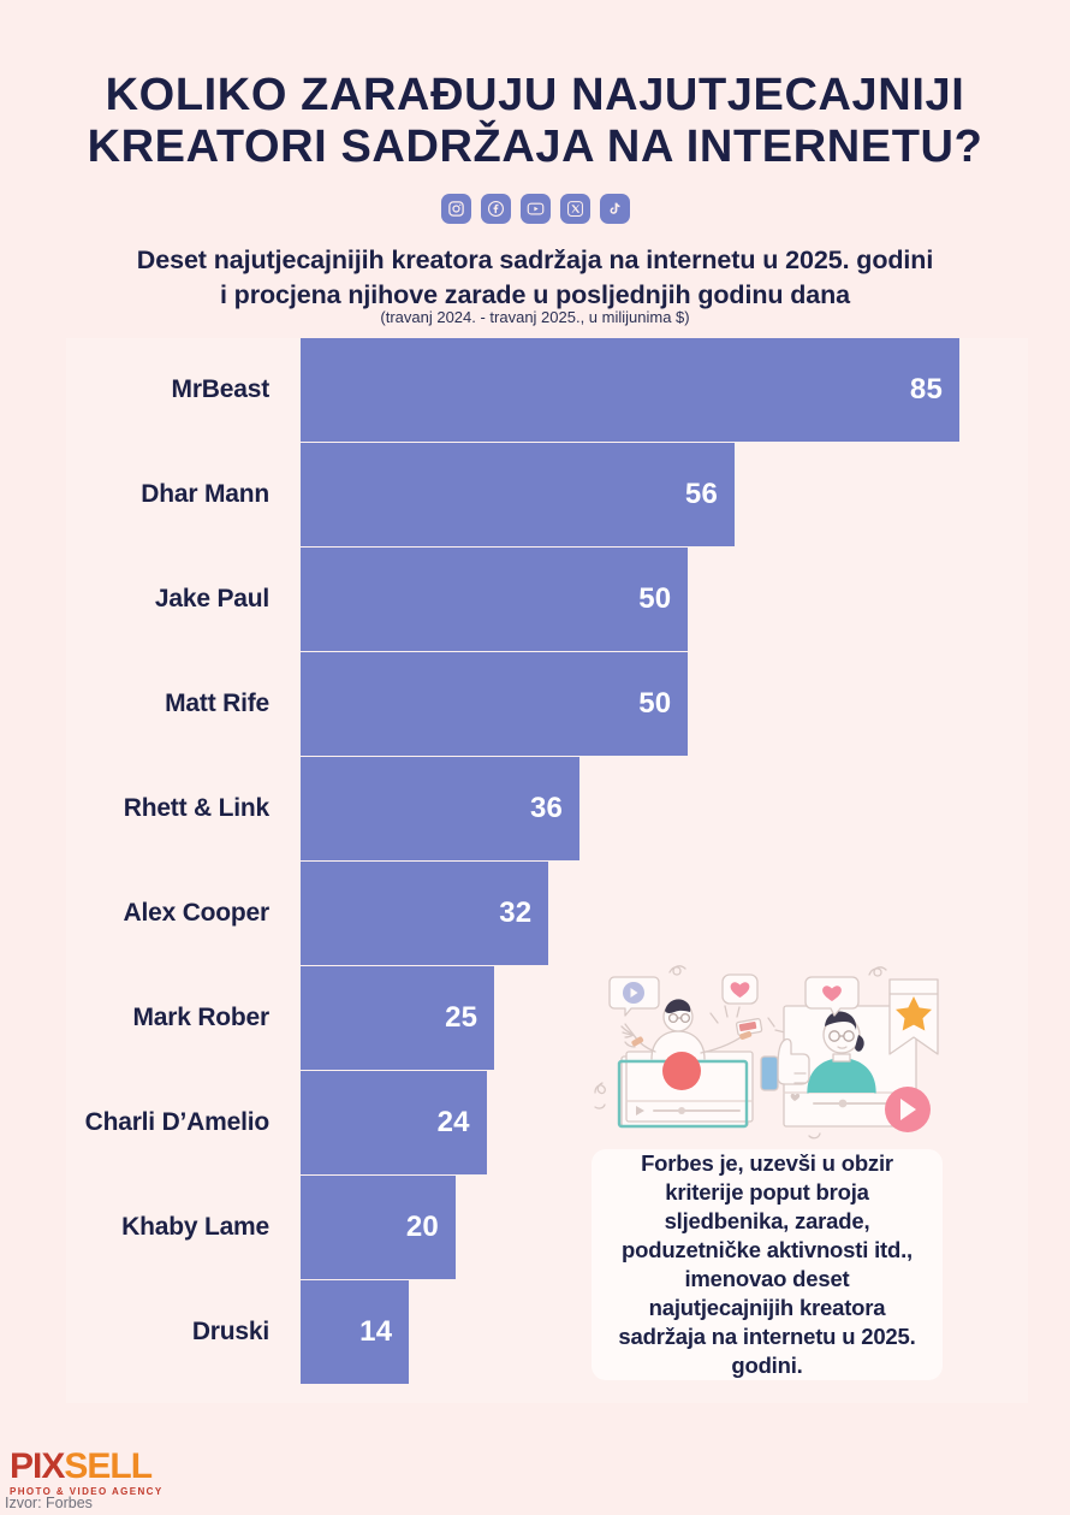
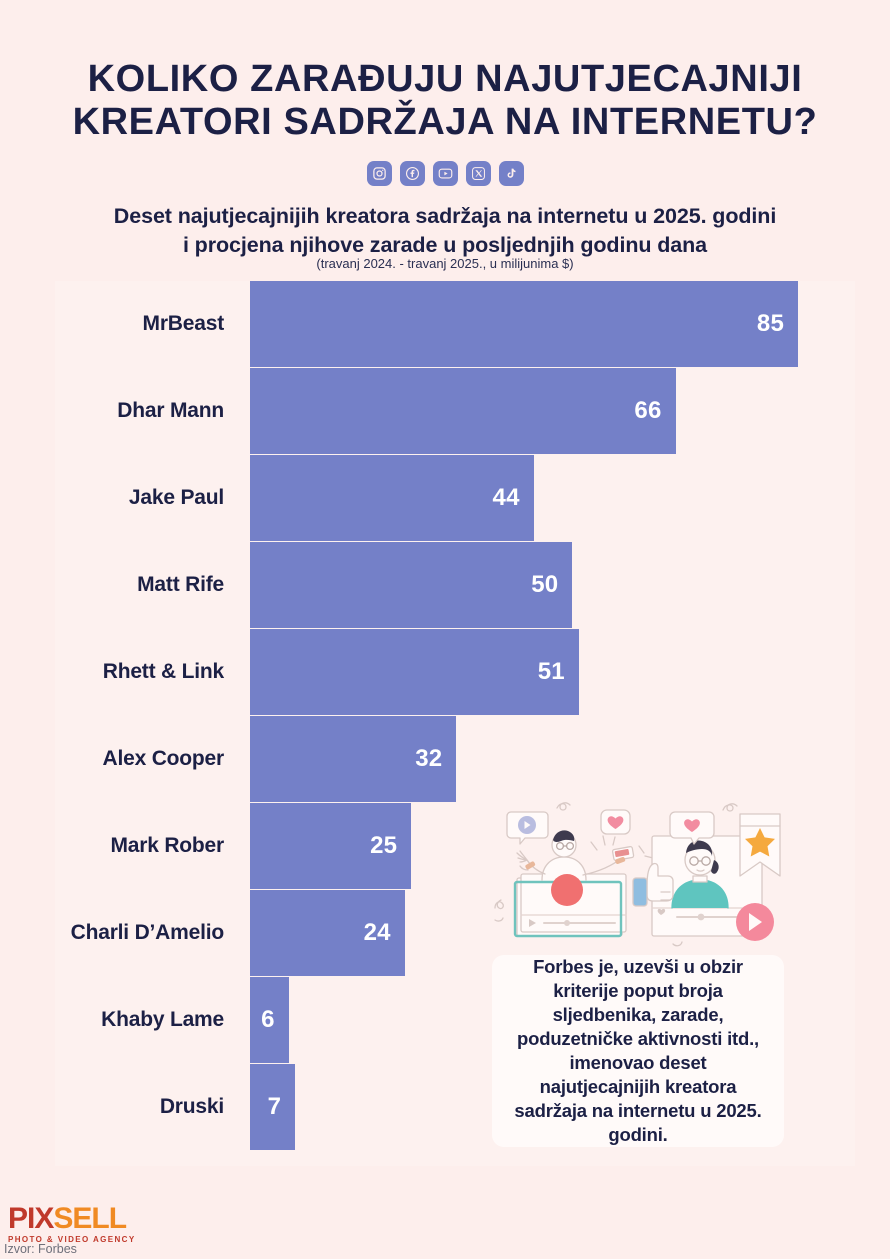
Dhar Mann: 56 -> 66
Jake Paul: 50 -> 44
Rhett & Link: 36 -> 51
Khaby Lame: 20 -> 6
Druski: 14 -> 7
